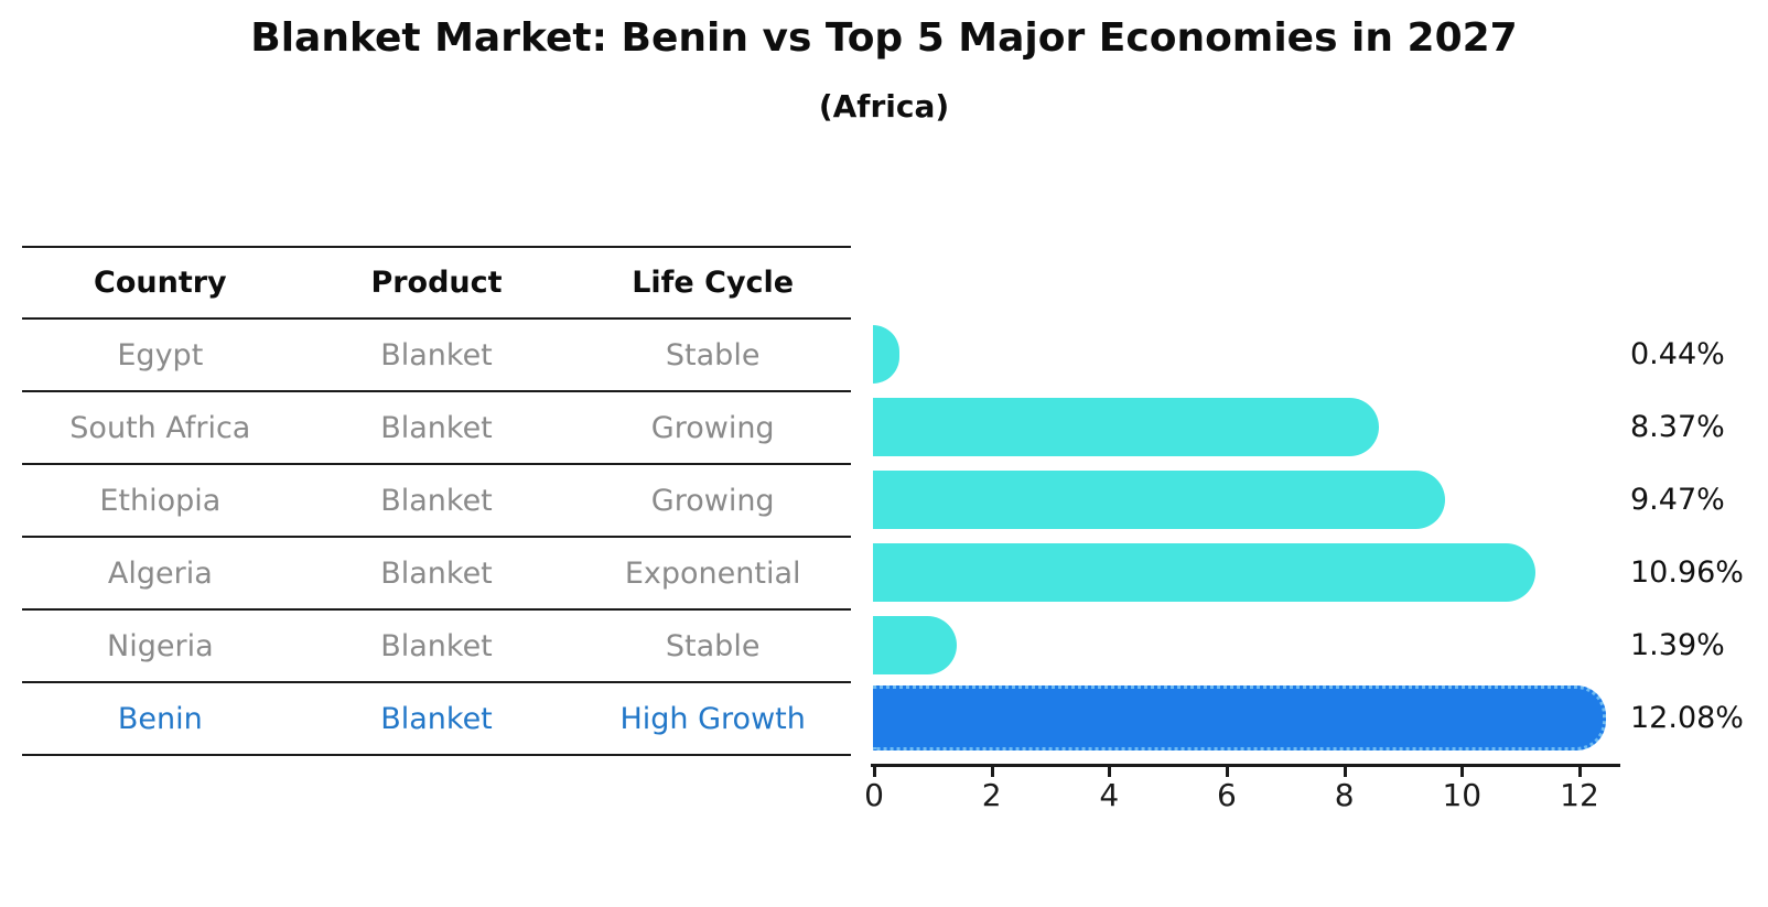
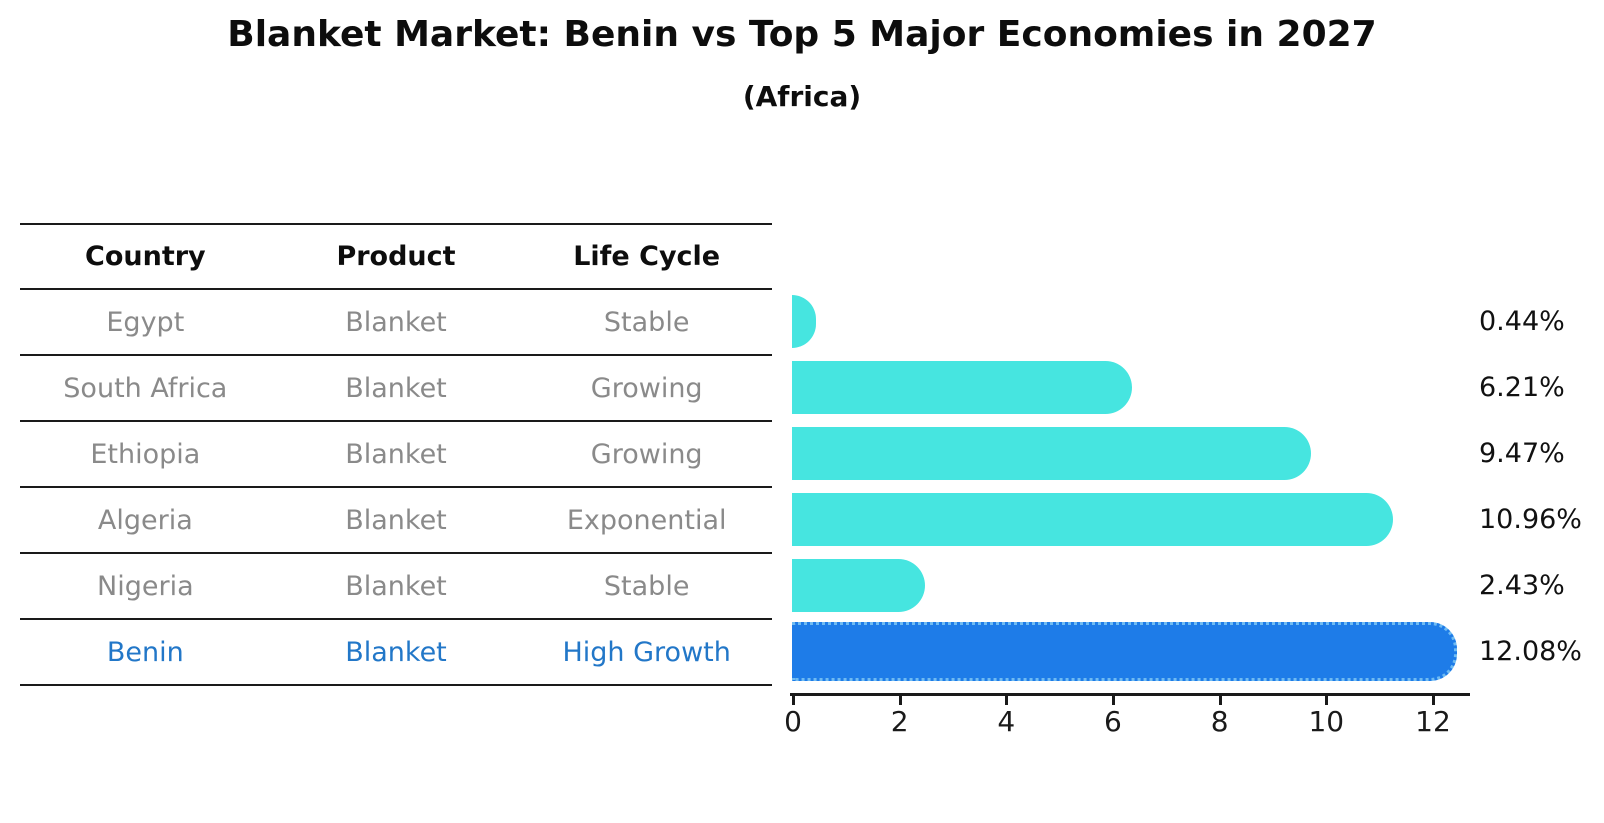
South Africa: 8.37% -> 6.21%
Nigeria: 1.39% -> 2.43%
